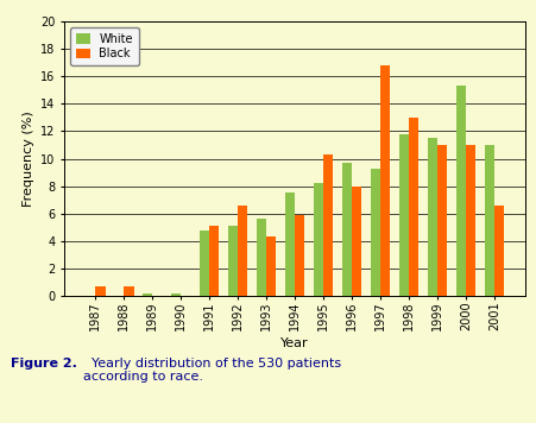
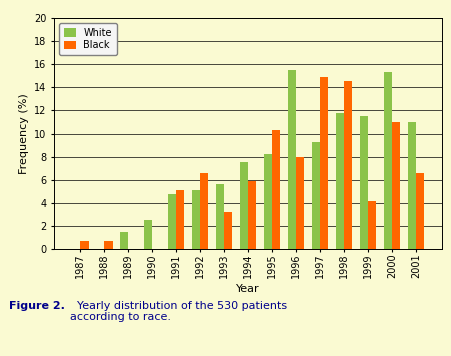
White/1989: 0.2 -> 1.5
White/1990: 0.2 -> 2.5
Black/1993: 4.3 -> 3.2
White/1996: 9.7 -> 15.5
Black/1997: 16.8 -> 14.9
Black/1998: 13.0 -> 14.5
Black/1999: 11.0 -> 4.2
